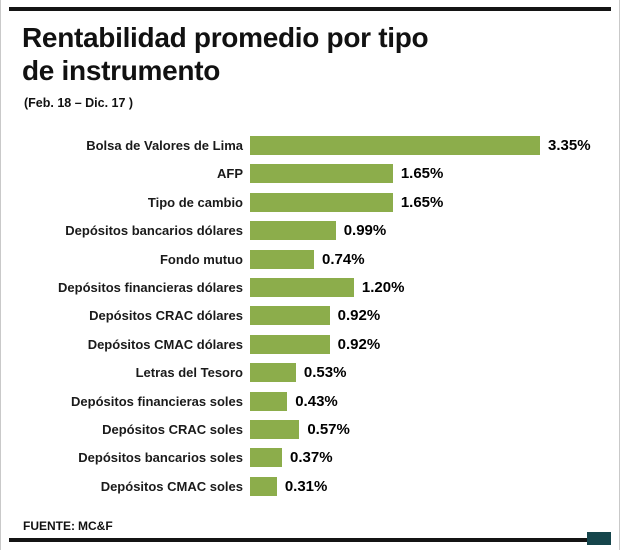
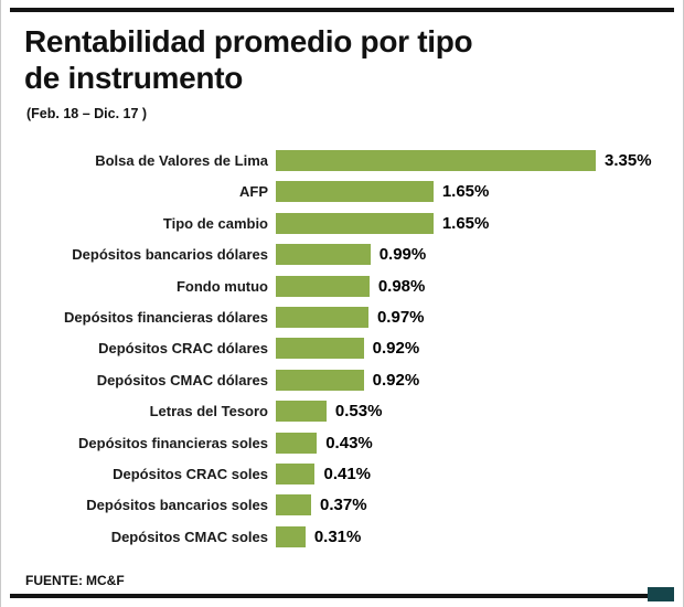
Fondo mutuo: 0.74% -> 0.98%
Depósitos financieras dólares: 1.20% -> 0.97%
Depósitos CRAC soles: 0.57% -> 0.41%
